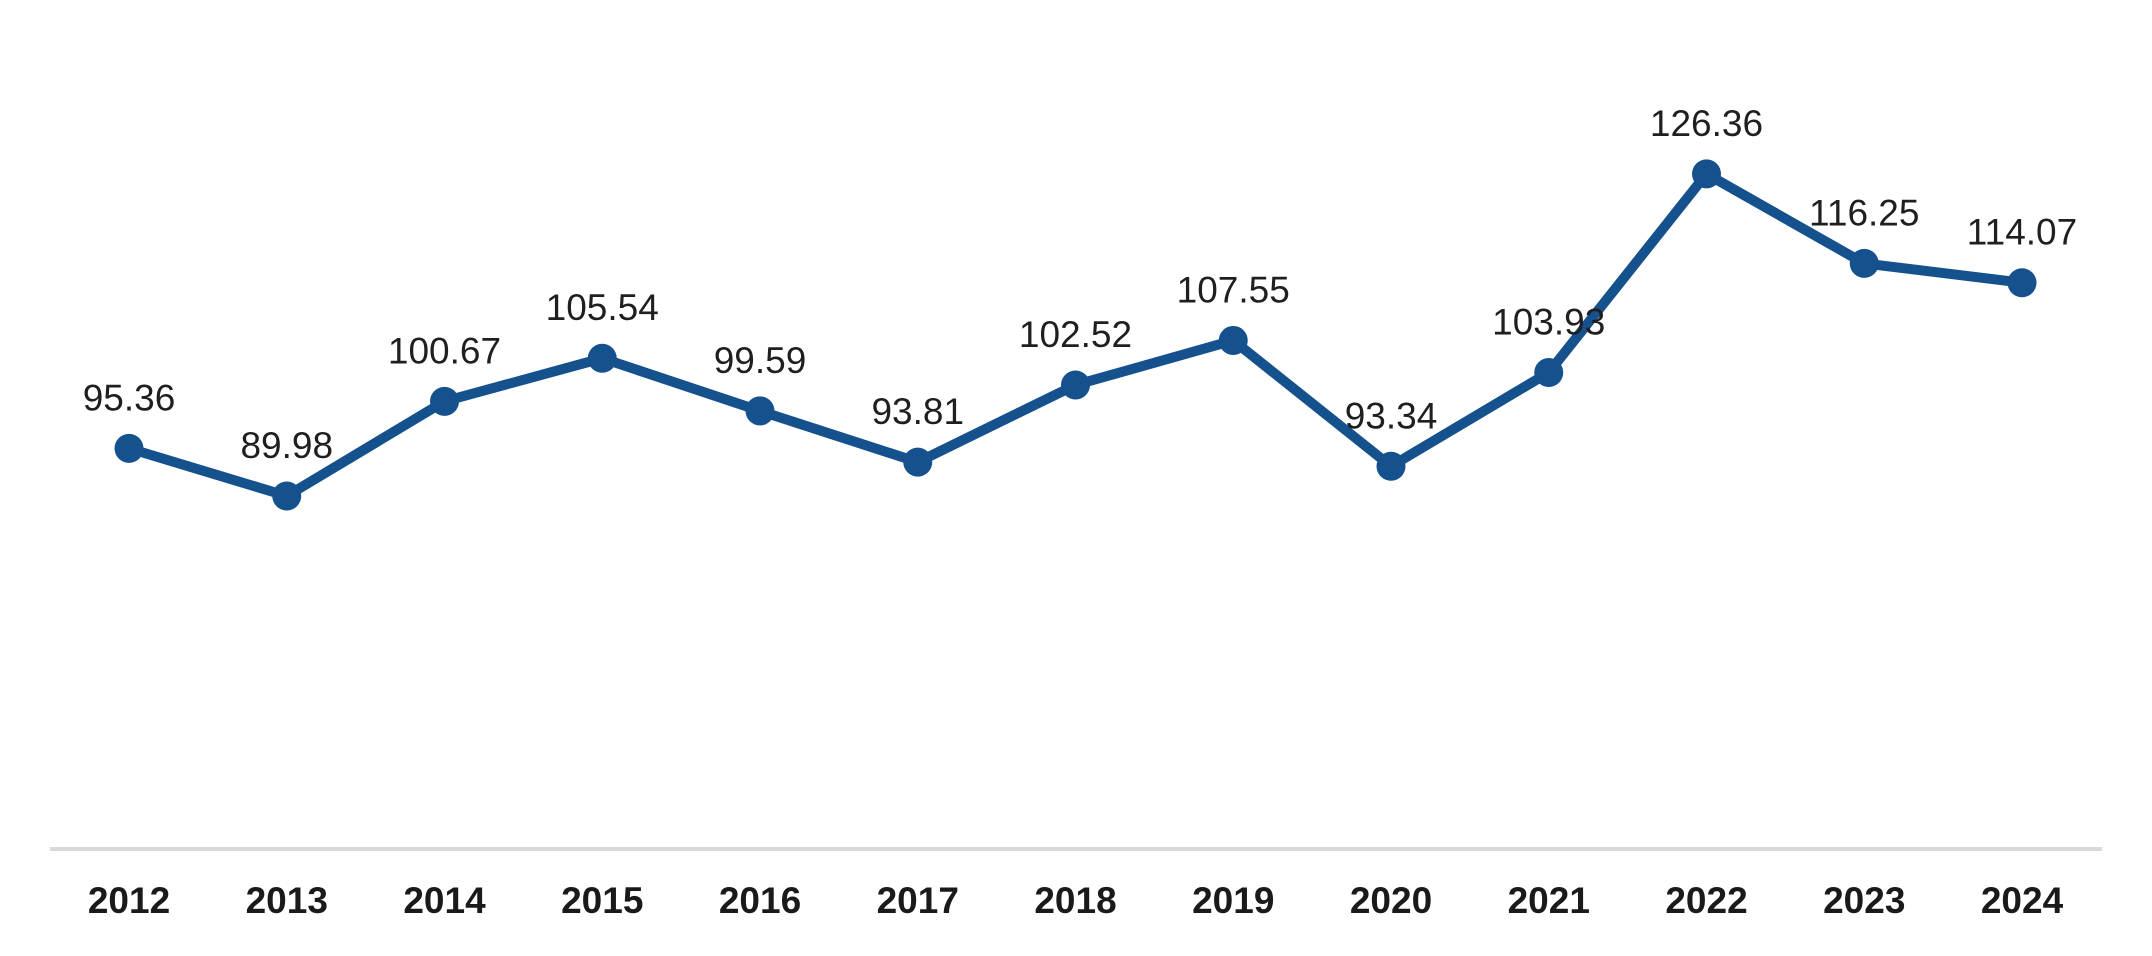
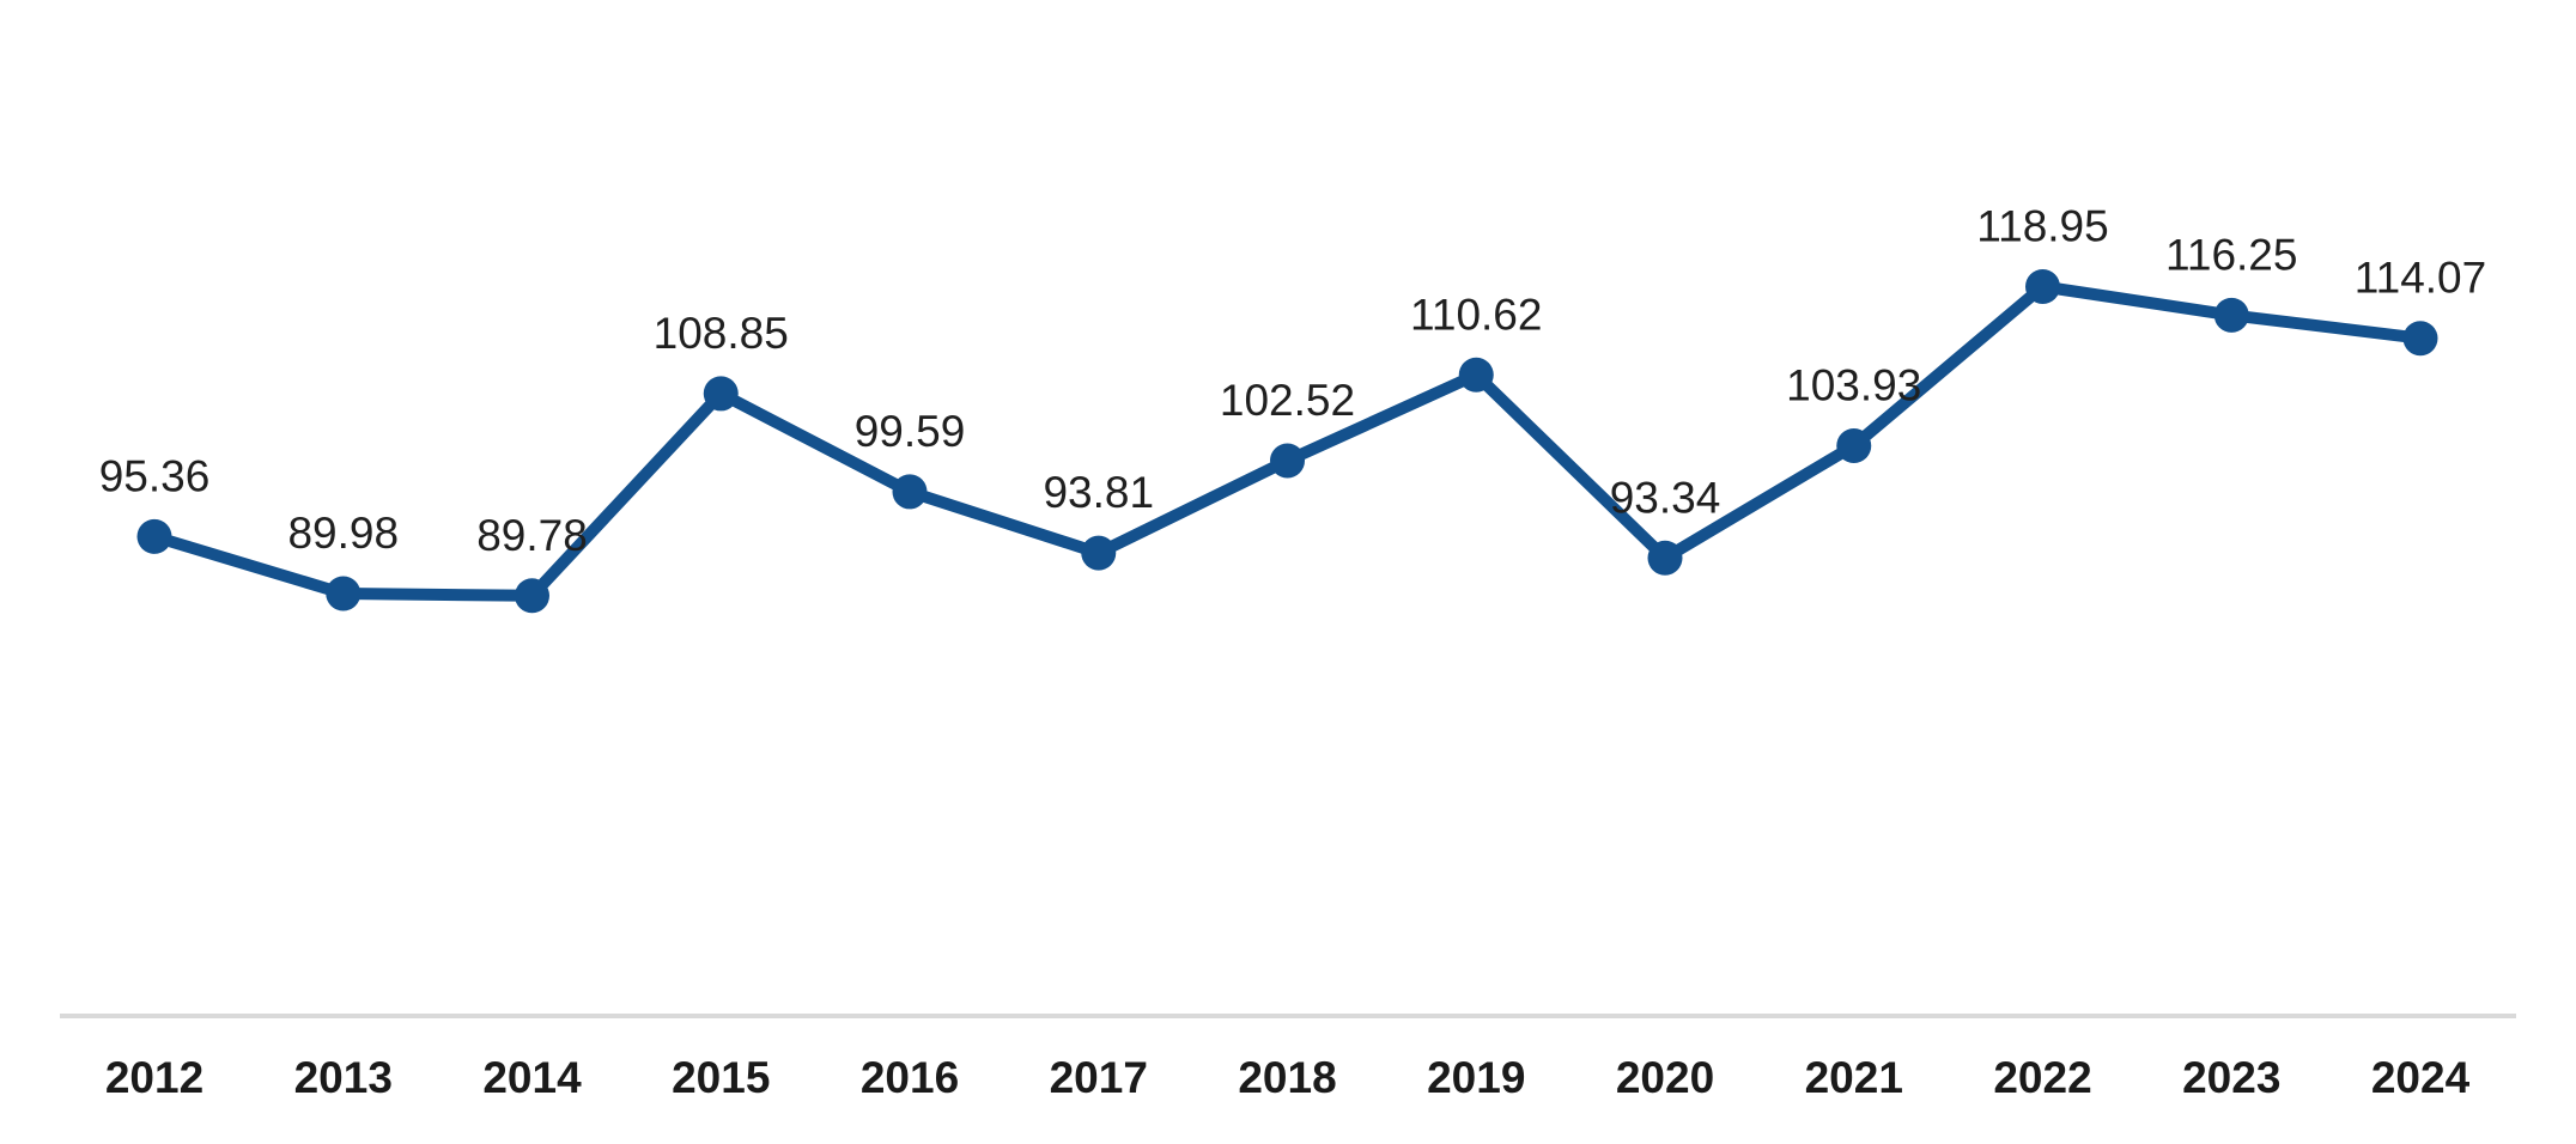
2014: 100.67 -> 89.78
2015: 105.54 -> 108.85
2019: 107.55 -> 110.62
2022: 126.36 -> 118.95
